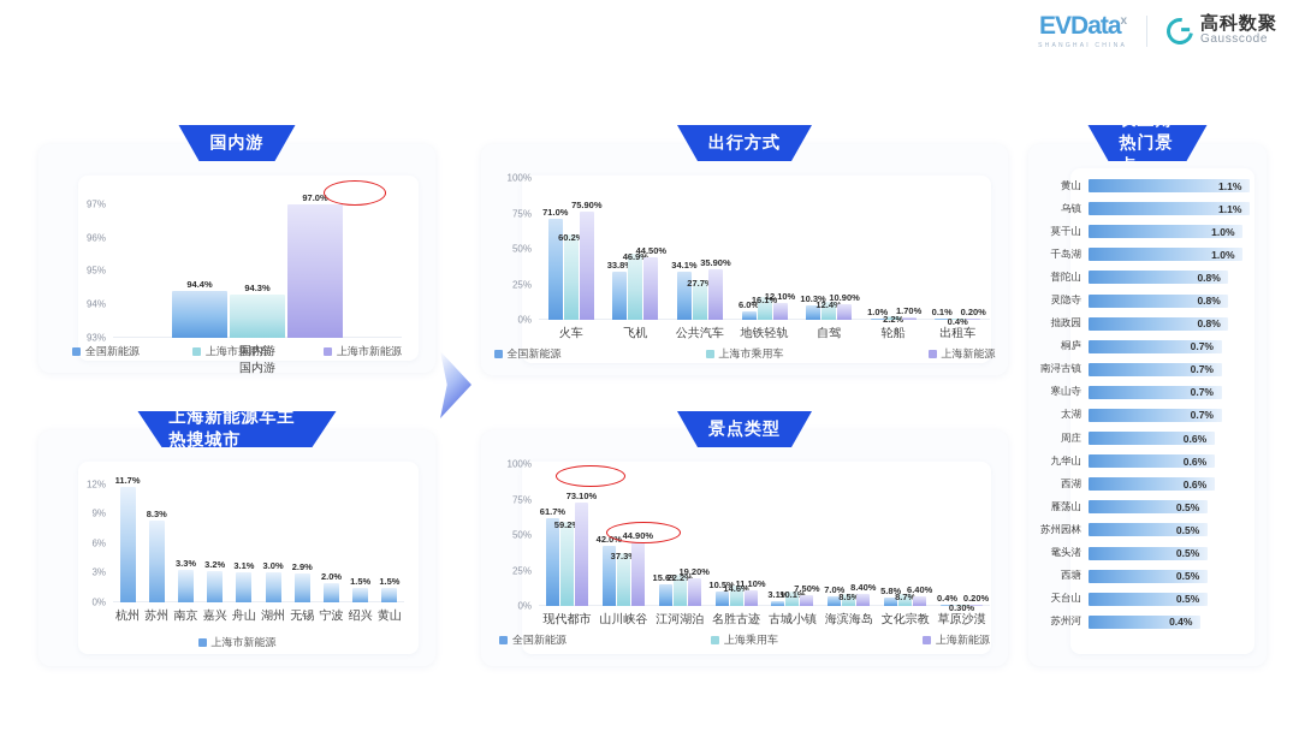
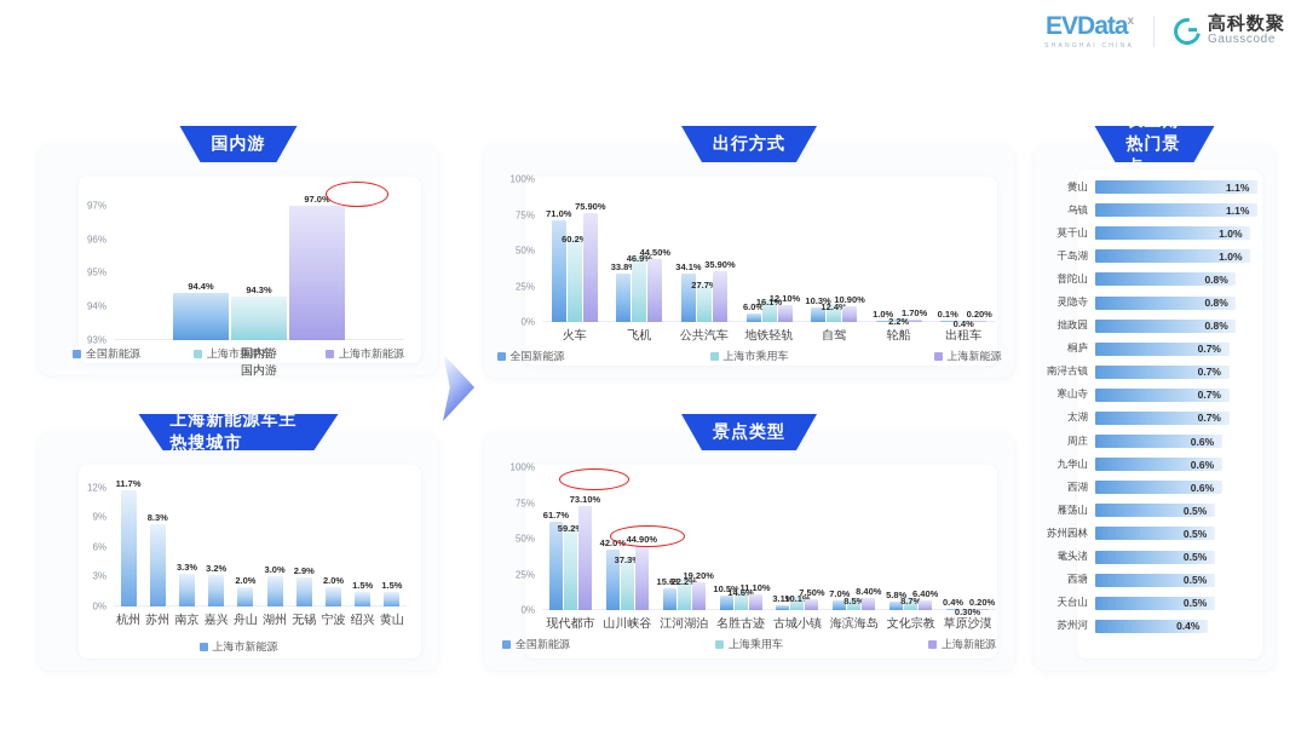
上海新能源车主热搜城市/舟山: 3.1% -> 2.0%
